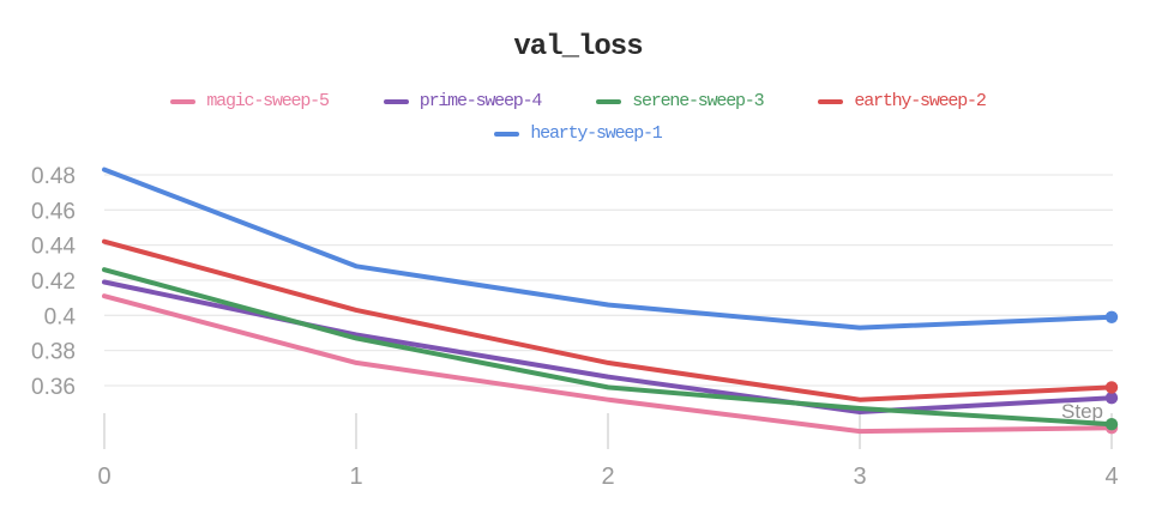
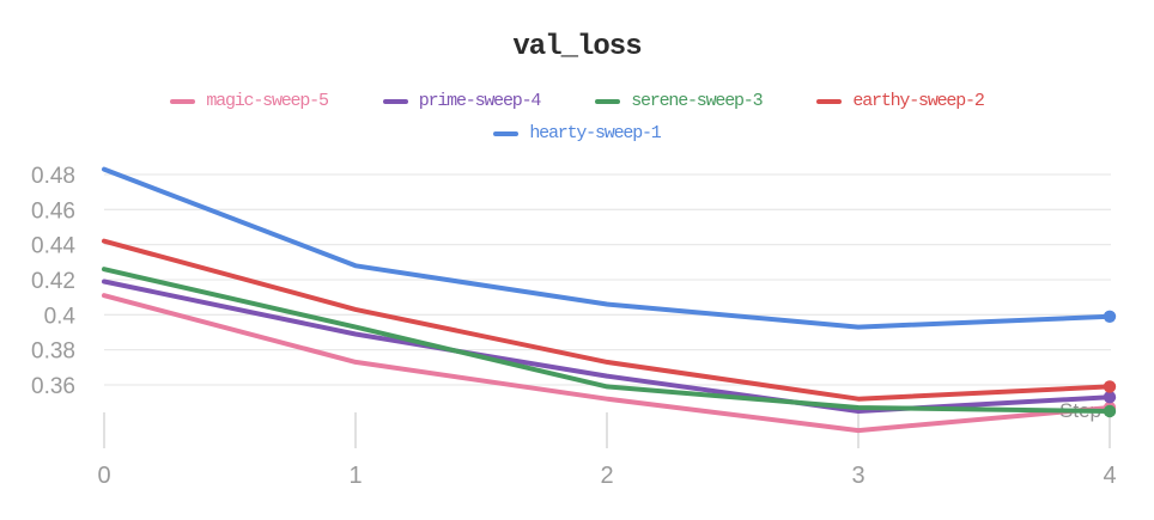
serene-sweep-3/1: 0.387 -> 0.393
magic-sweep-5/4: 0.336 -> 0.347
serene-sweep-3/4: 0.338 -> 0.345
